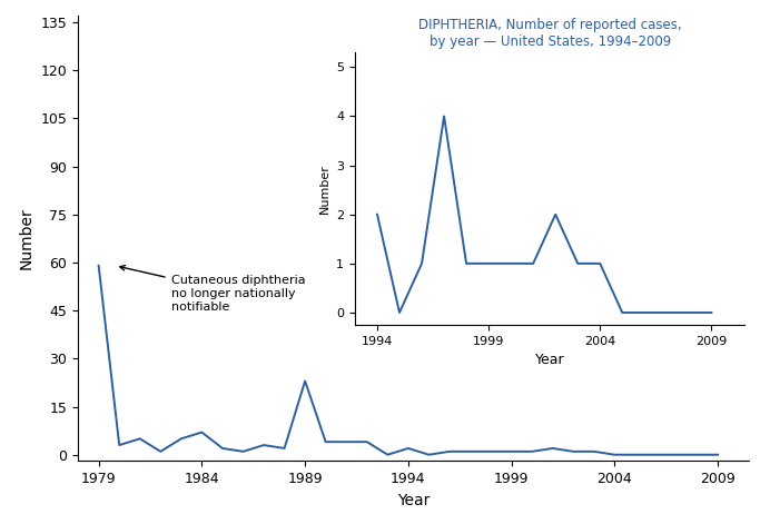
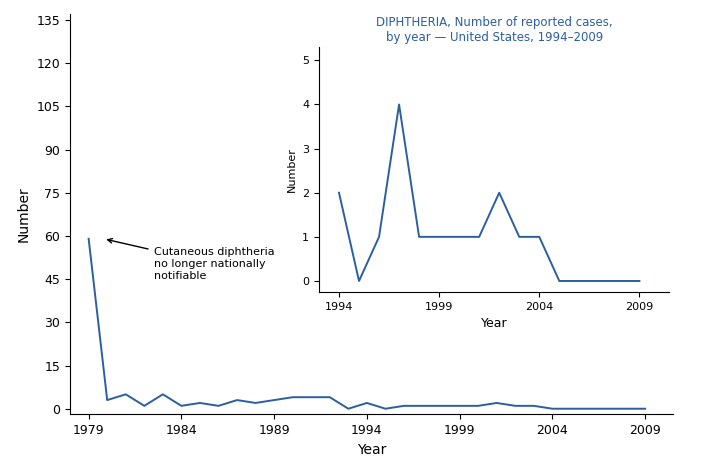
1984: 7 -> 1
1989: 23 -> 3
